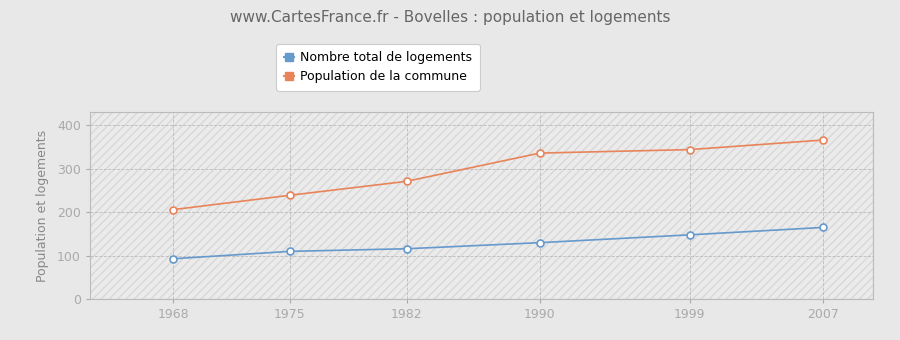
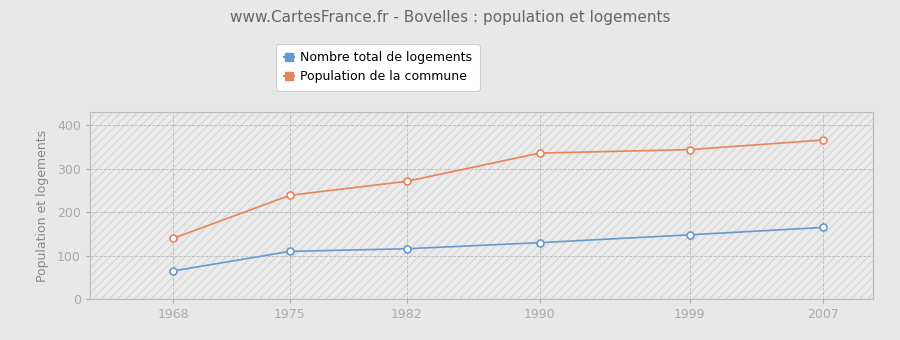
Nombre total de logements/1968: 93 -> 65
Population de la commune/1968: 206 -> 140
